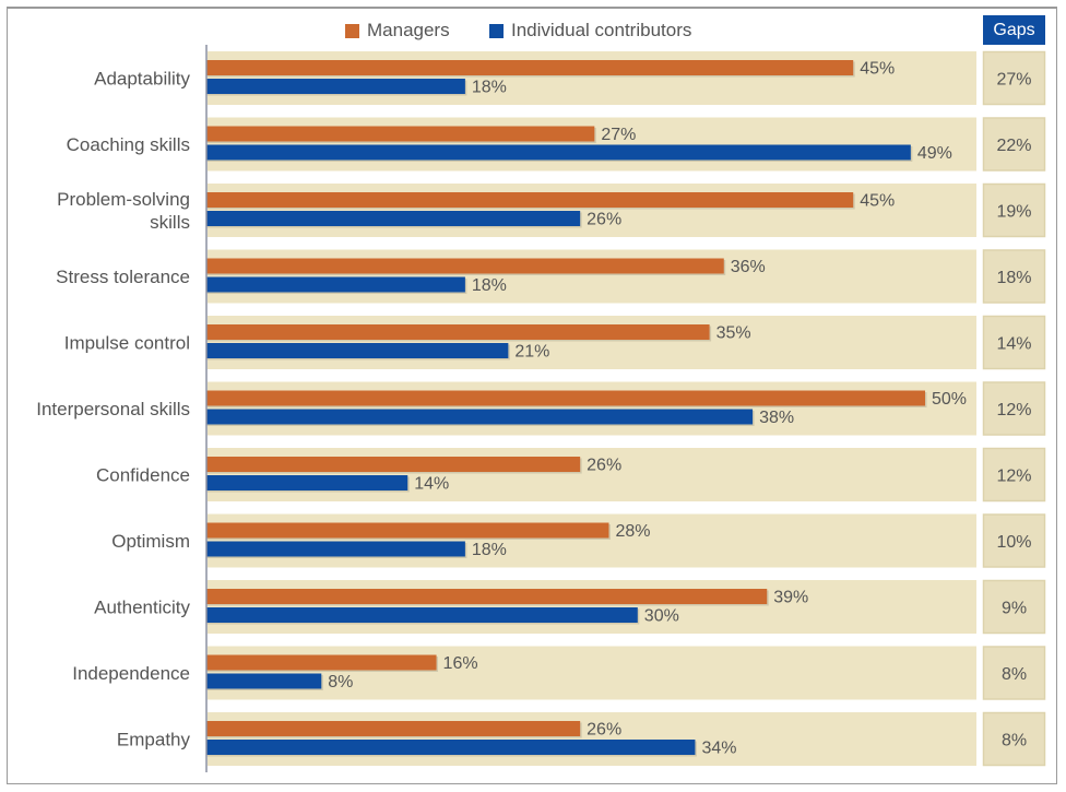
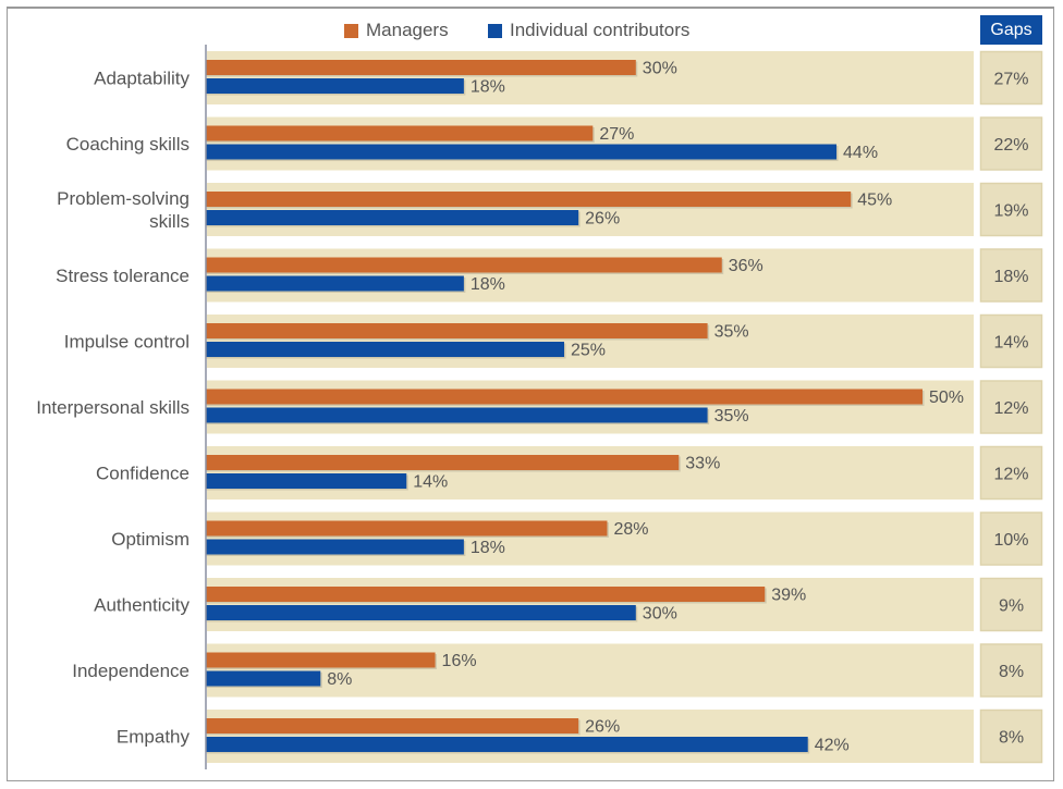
Managers/Adaptability: 45% -> 30%
Individual contributors/Coaching skills: 49% -> 44%
Individual contributors/Impulse control: 21% -> 25%
Individual contributors/Interpersonal skills: 38% -> 35%
Managers/Confidence: 26% -> 33%
Individual contributors/Empathy: 34% -> 42%
